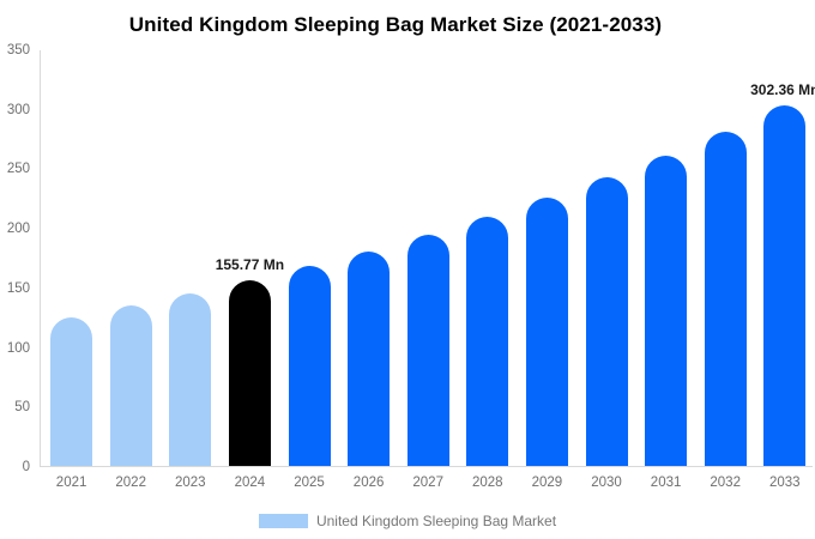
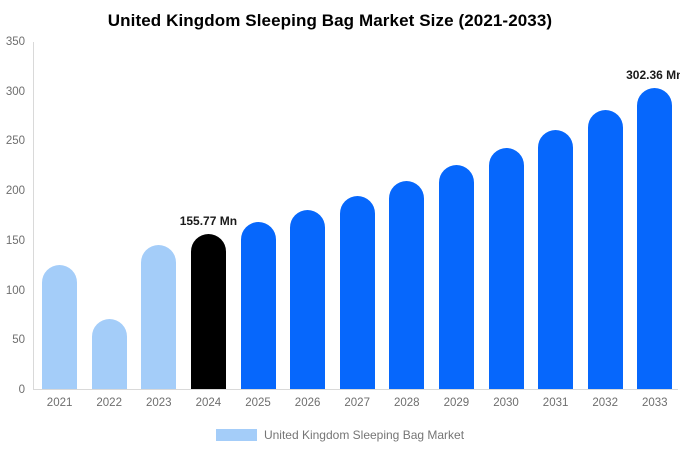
2022: 130 -> 70
